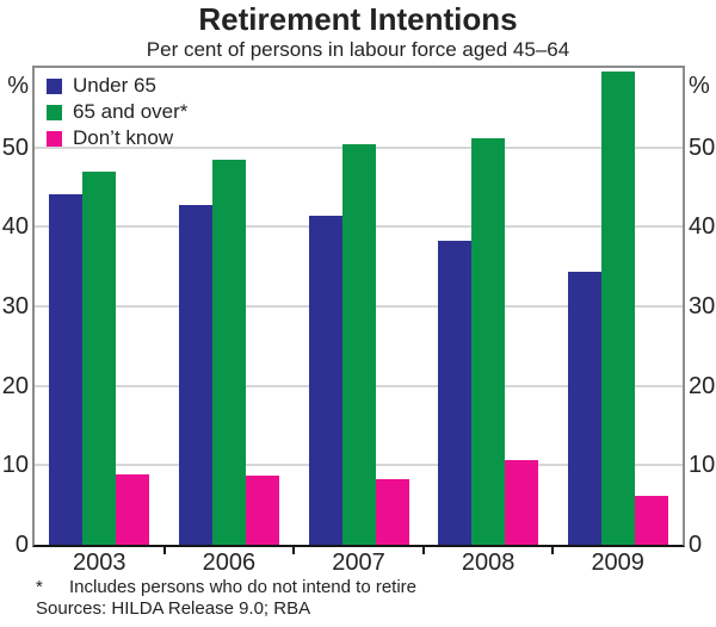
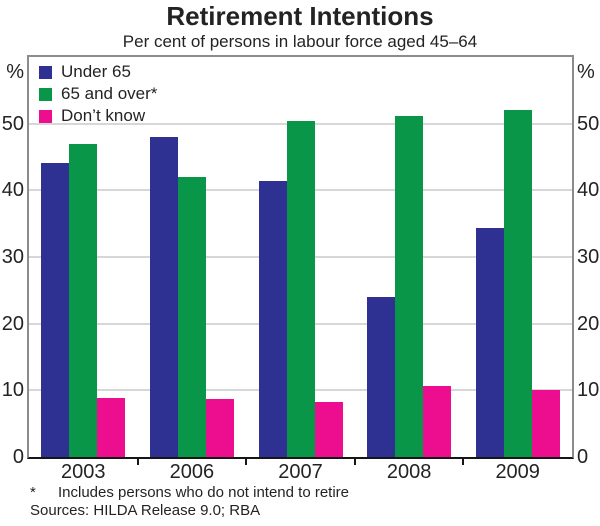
Under 65/2006: 43 -> 48
65 and over*/2006: 48 -> 42
Under 65/2008: 38 -> 24
65 and over*/2009: 60 -> 52
Don’t know/2009: 6 -> 10
